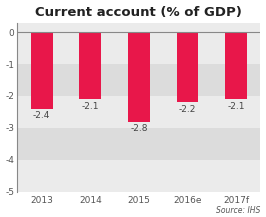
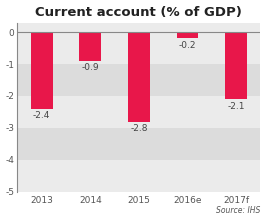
2014: -2.1 -> -0.9
2016e: -2.2 -> -0.2
